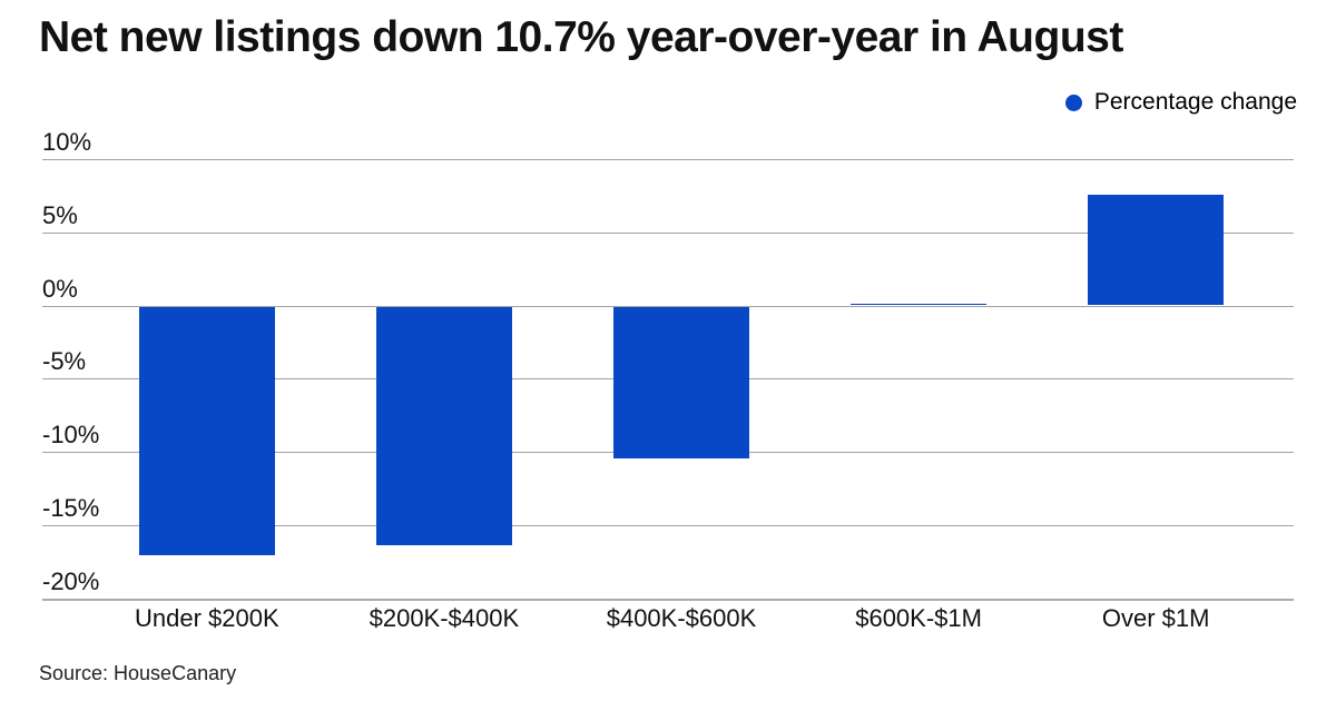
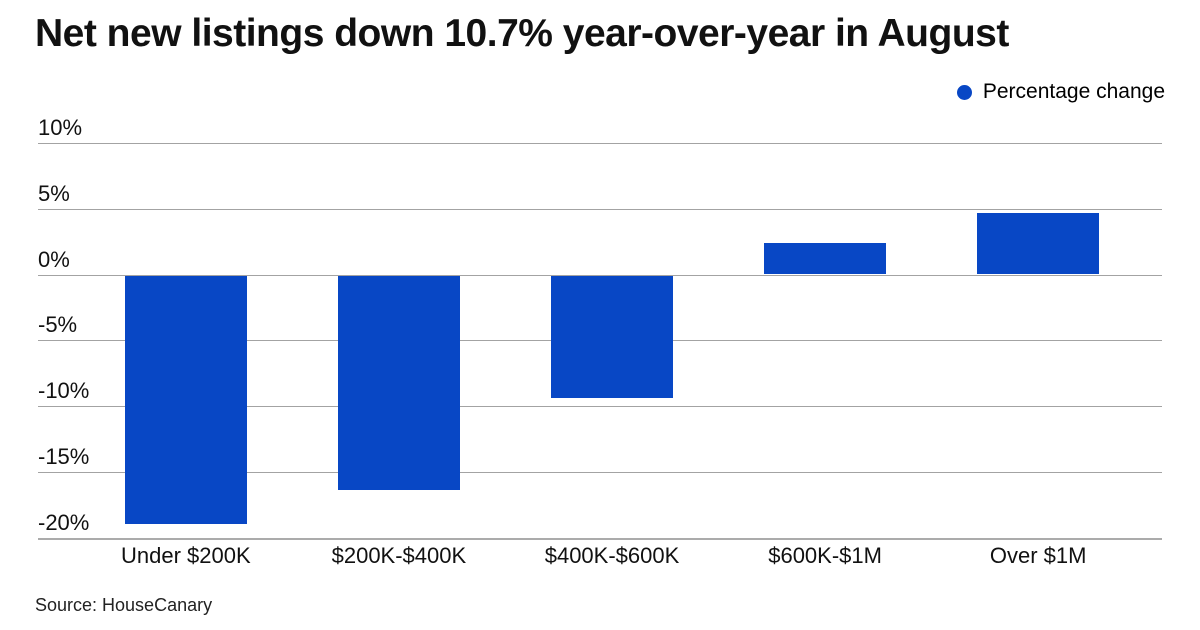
Under $200K: -17.0% -> -18.9%
$400K-$600K: -10.4% -> -9.3%
$600K-$1M: 0.1% -> 2.4%
Over $1M: 7.6% -> 4.7%
